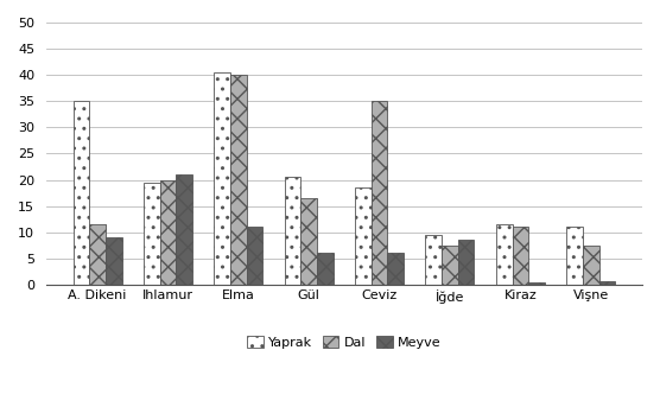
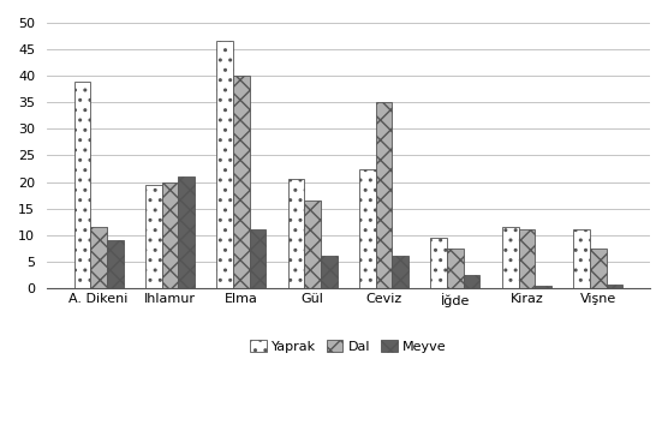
Yaprak/A. Dikeni: 35.0 -> 39.0
Yaprak/Elma: 40.5 -> 46.5
Yaprak/Ceviz: 18.5 -> 22.5
Meyve/İğde: 8.5 -> 2.5
